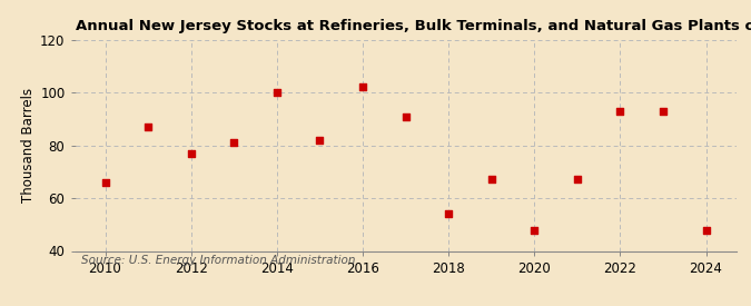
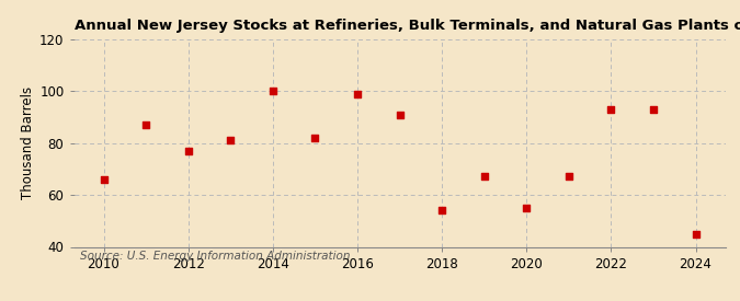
2016: 102 -> 99
2020: 48 -> 55
2024: 48 -> 45
